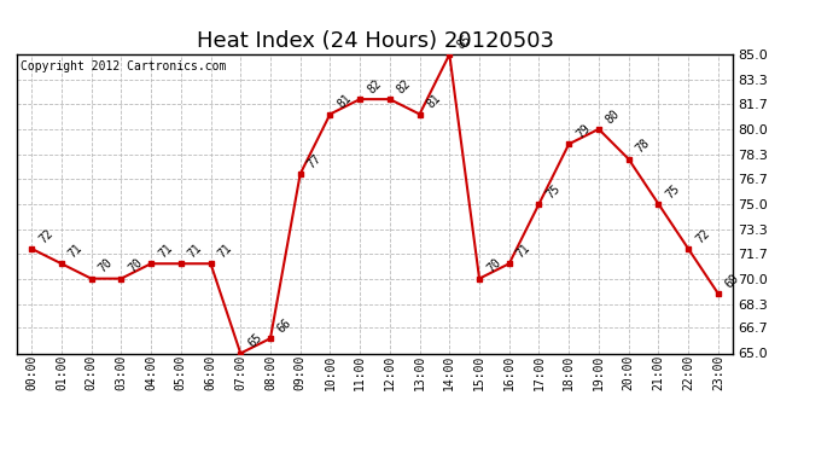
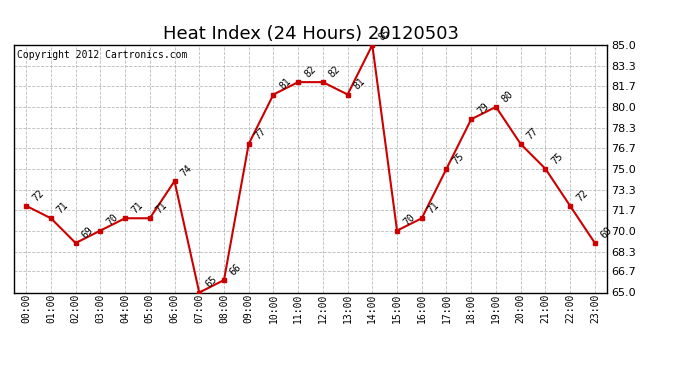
02:00: 70 -> 69
06:00: 71 -> 74
20:00: 78 -> 77
